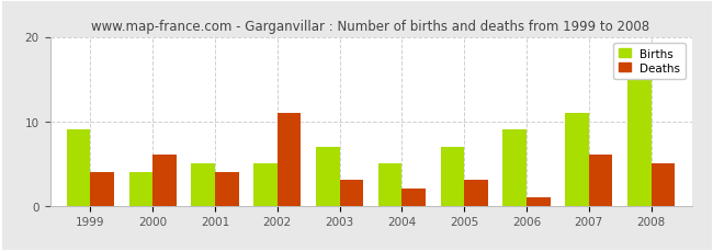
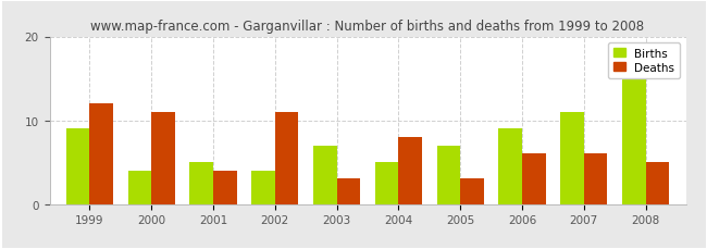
Deaths/1999: 4 -> 12
Deaths/2000: 6 -> 11
Births/2002: 5 -> 4
Deaths/2004: 2 -> 8
Deaths/2006: 1 -> 6
